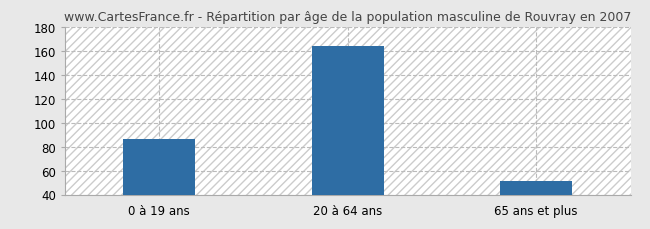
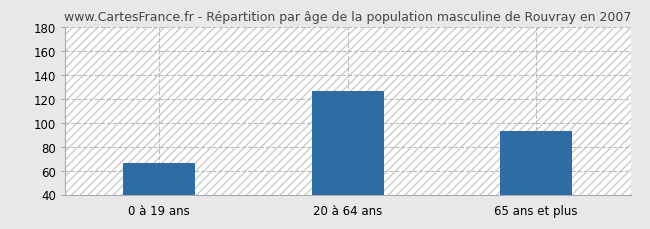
0 à 19 ans: 86 -> 66
20 à 64 ans: 164 -> 126
65 ans et plus: 51 -> 93
